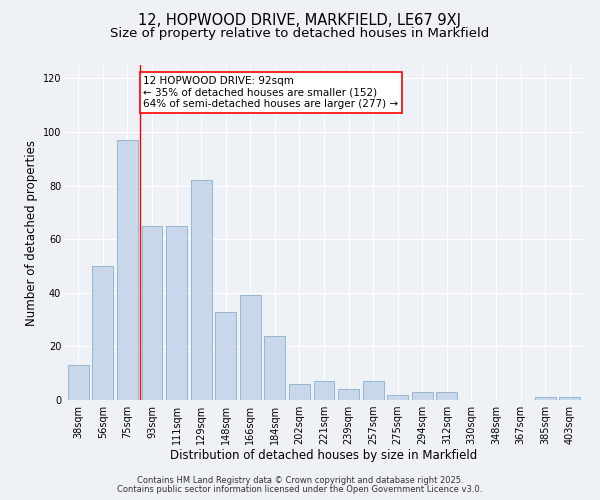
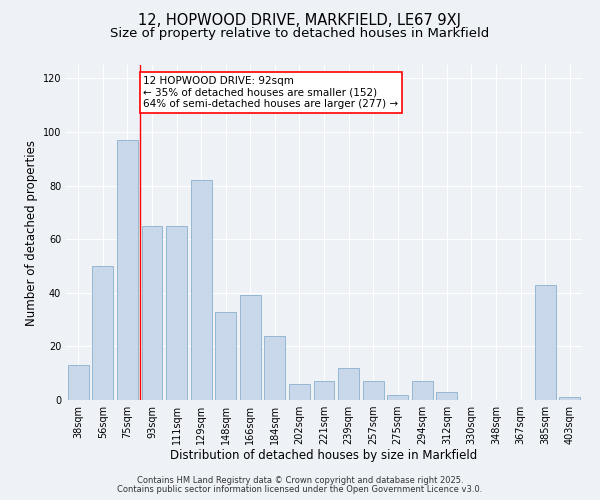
239sqm: 4 -> 12
294sqm: 3 -> 7
385sqm: 1 -> 43
